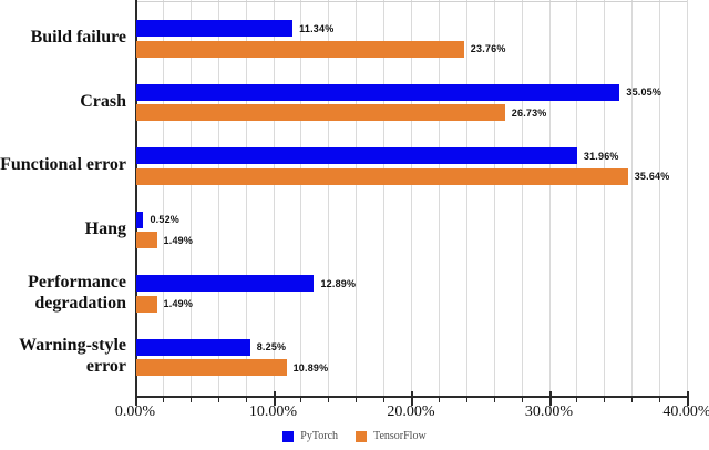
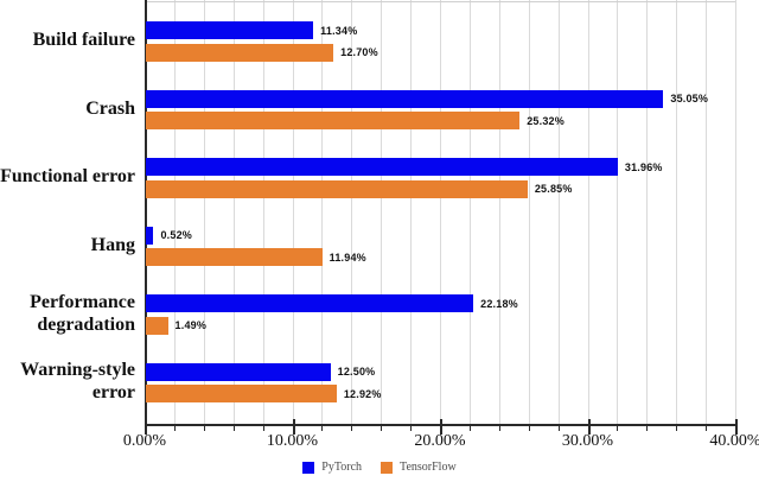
TensorFlow/Build failure: 23.76% -> 12.70%
TensorFlow/Crash: 26.73% -> 25.32%
TensorFlow/Functional error: 35.64% -> 25.85%
TensorFlow/Hang: 1.49% -> 11.94%
PyTorch/Performance degradation: 12.89% -> 22.18%
PyTorch/Warning-style error: 8.25% -> 12.50%
TensorFlow/Warning-style error: 10.89% -> 12.92%
